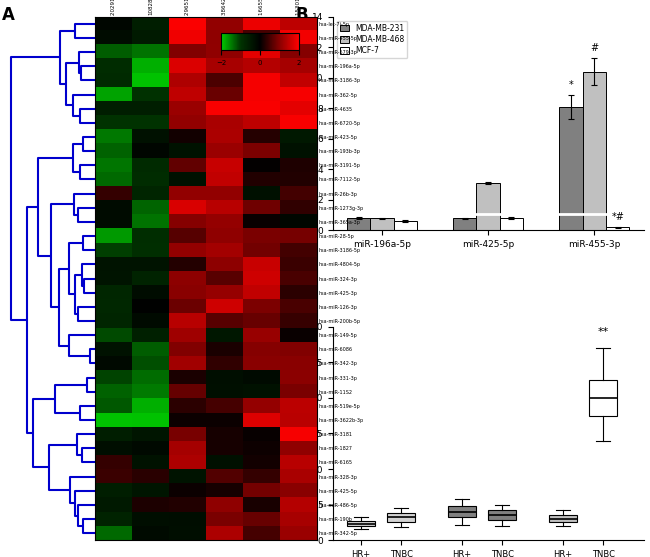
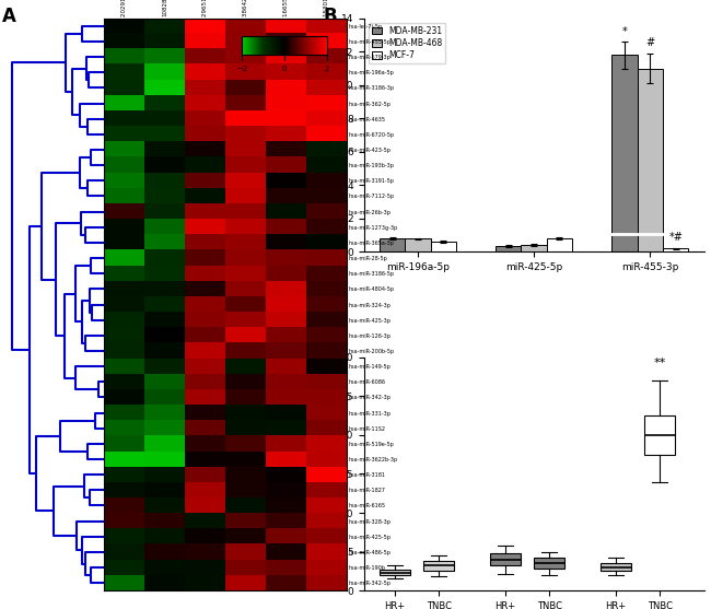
MDA-MB-231/miR-425-5p: 0.8 -> 0.3
MDA-MB-468/miR-425-5p: 3.1 -> 0.4
MDA-MB-231/miR-455-3p: 8.1 -> 11.8
MDA-MB-468/miR-455-3p: 10.4 -> 11.0
